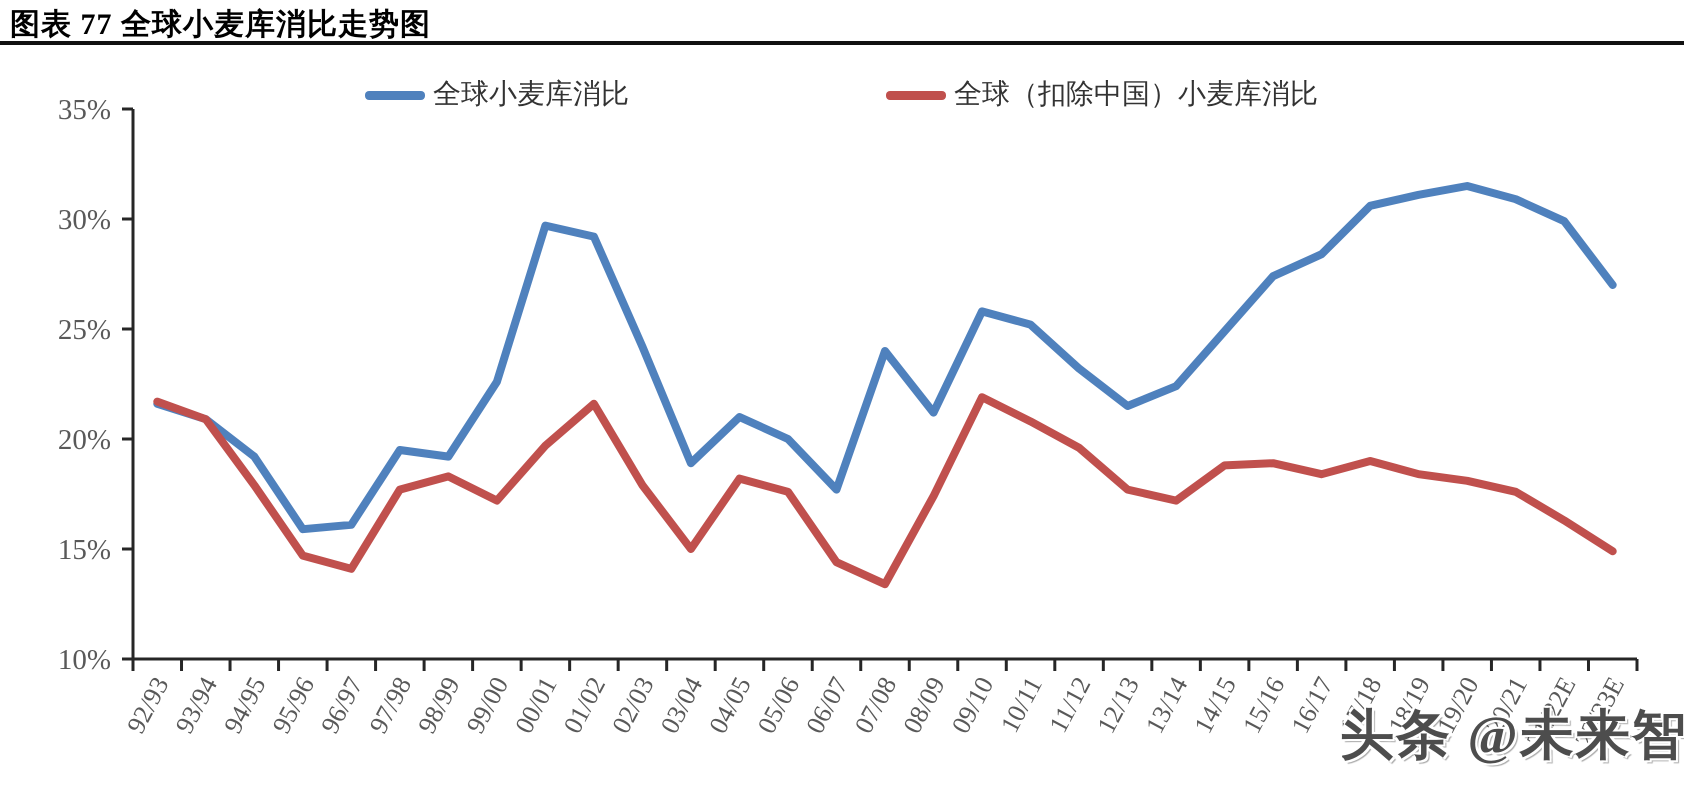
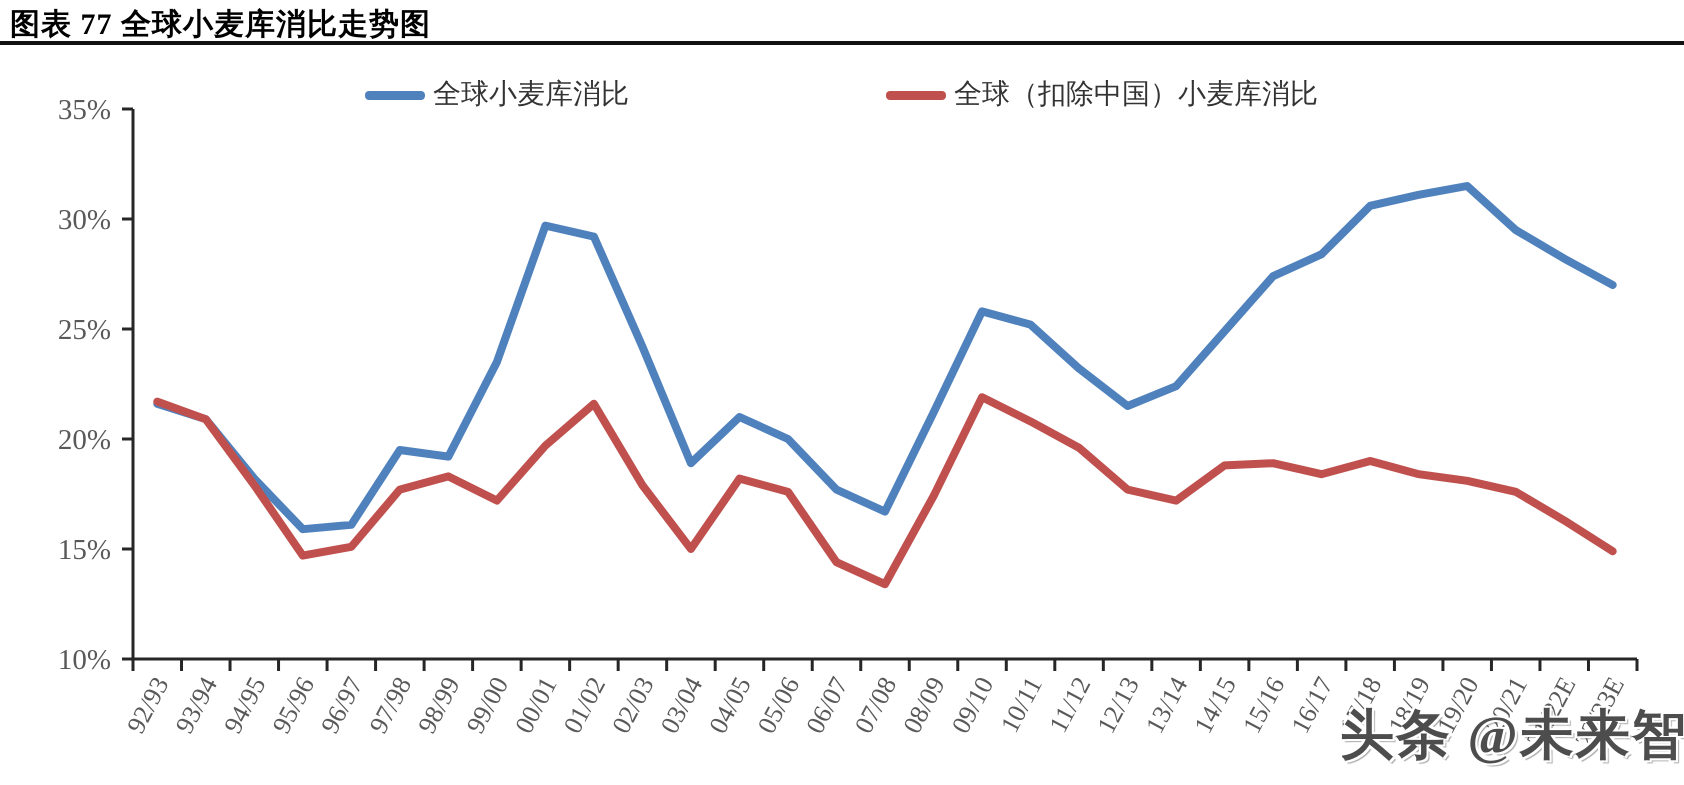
全球小麦库消比/94/95: 19.2% -> 18.2%
全球（扣除中国）小麦库消比/96/97: 14.1% -> 15.1%
全球小麦库消比/99/00: 22.6% -> 23.5%
全球小麦库消比/07/08: 24.0% -> 16.7%
全球小麦库消比/20/21: 30.9% -> 29.5%
全球小麦库消比/21/22E: 29.9% -> 28.2%
